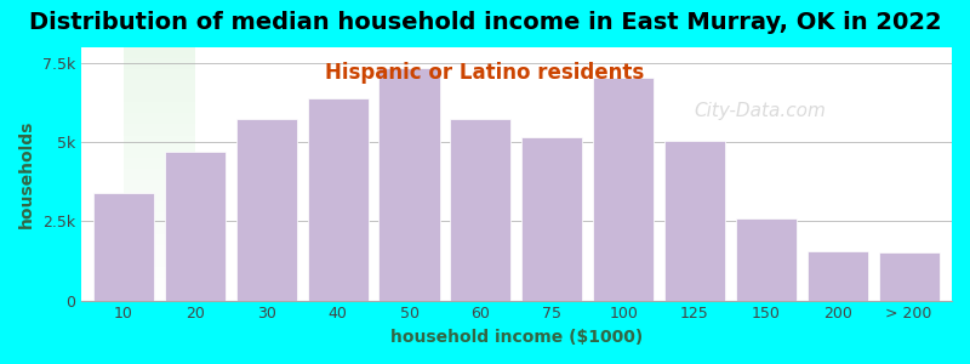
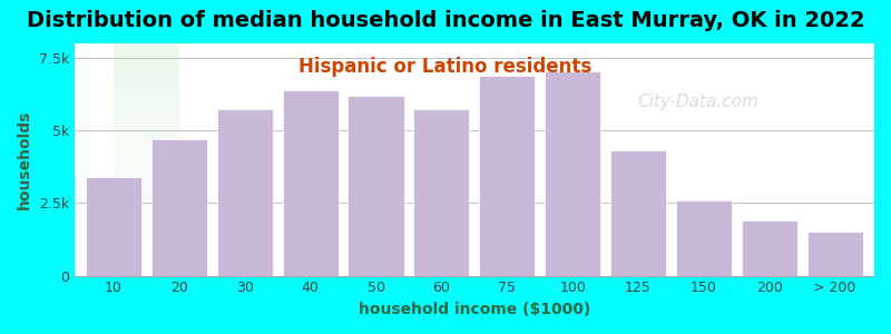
50: 7.35k -> 6.20k
75: 5.15k -> 6.90k
125: 5.05k -> 4.30k
200: 1.55k -> 1.90k
